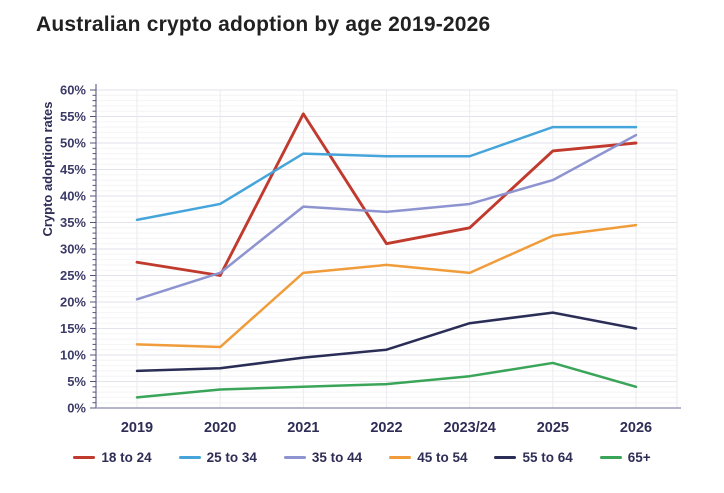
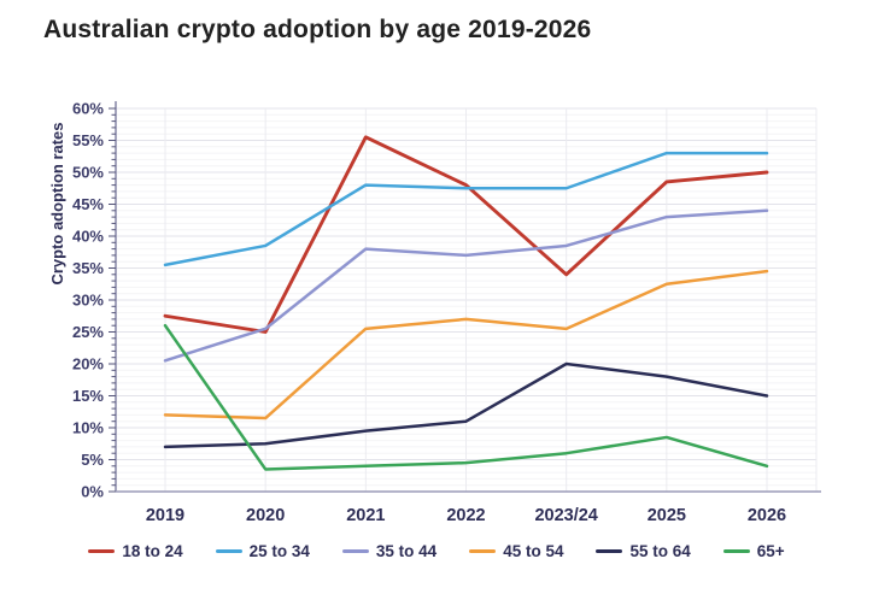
65+/2019: 2% -> 26%
18 to 24/2022: 31% -> 48%
55 to 64/2023/24: 16% -> 20%
35 to 44/2026: 52% -> 44%
